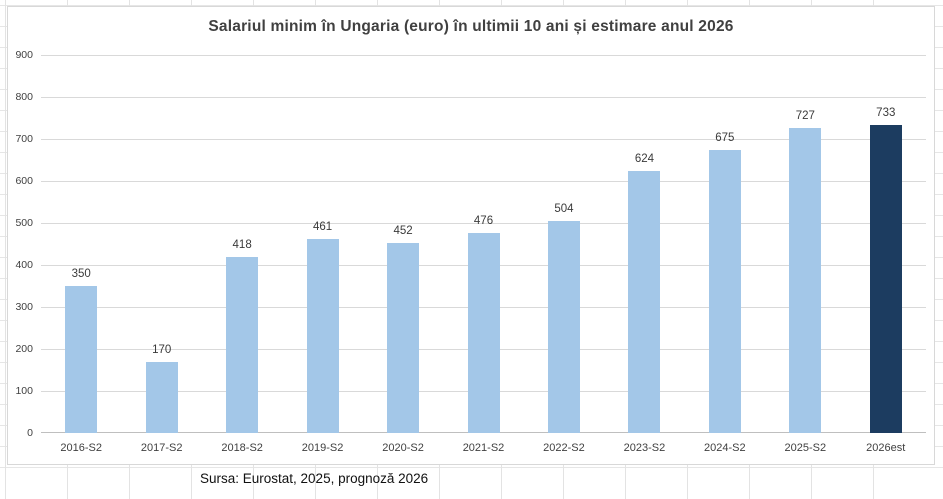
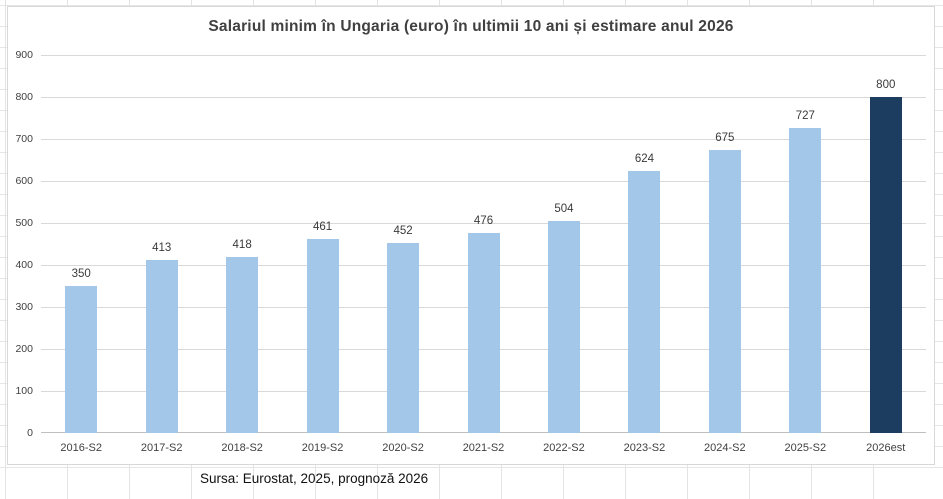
2017-S2: 170 -> 413
2026est: 733 -> 800
